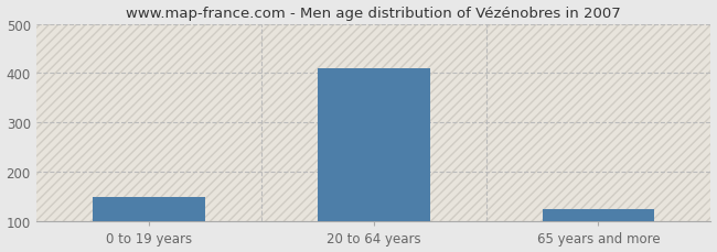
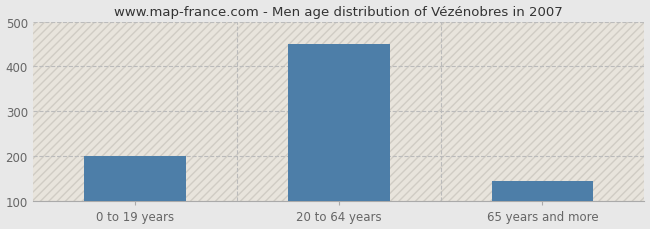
0 to 19 years: 150 -> 200
20 to 64 years: 410 -> 450
65 years and more: 125 -> 145
